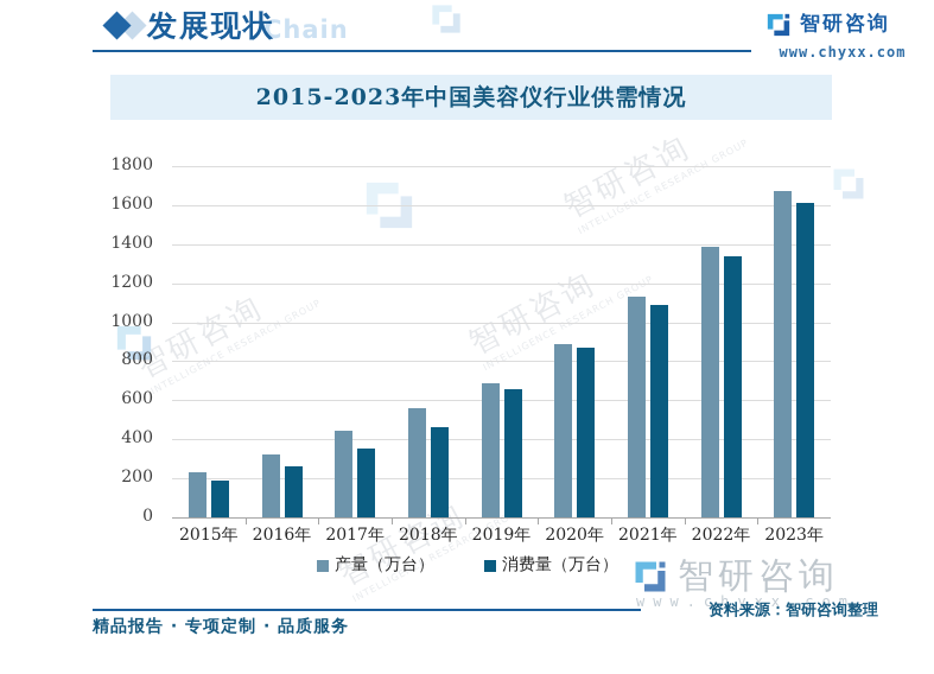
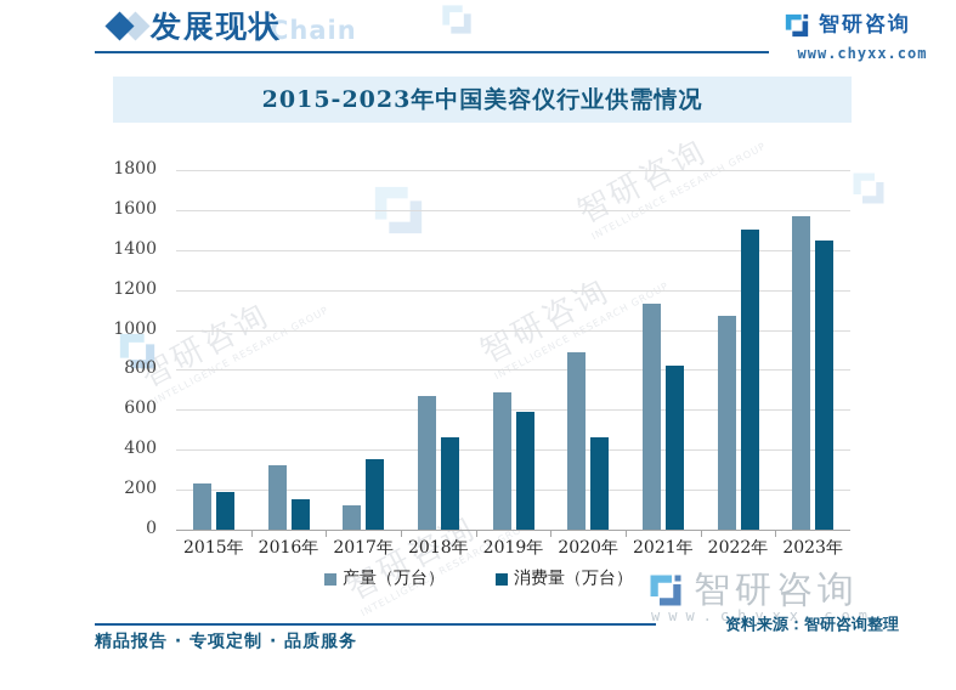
消费量（万台）/2016年: 260 -> 150
产量（万台）/2017年: 440 -> 120
产量（万台）/2018年: 560 -> 670
消费量（万台）/2019年: 660 -> 590
消费量（万台）/2020年: 870 -> 460
消费量（万台）/2021年: 1090 -> 820
产量（万台）/2022年: 1380 -> 1070
消费量（万台）/2022年: 1340 -> 1500
产量（万台）/2023年: 1670 -> 1570
消费量（万台）/2023年: 1610 -> 1450
